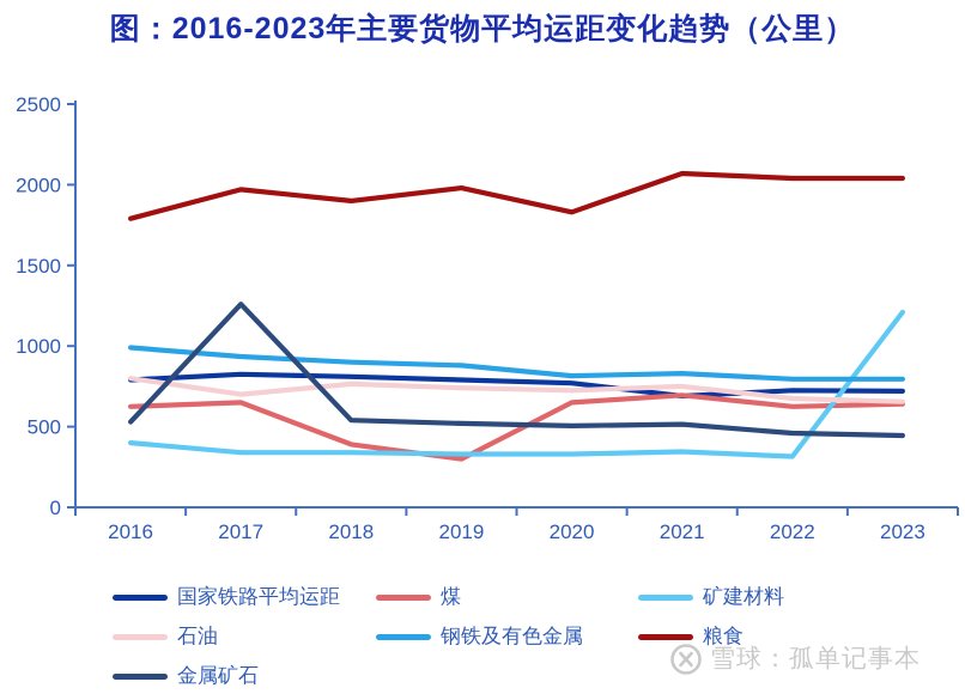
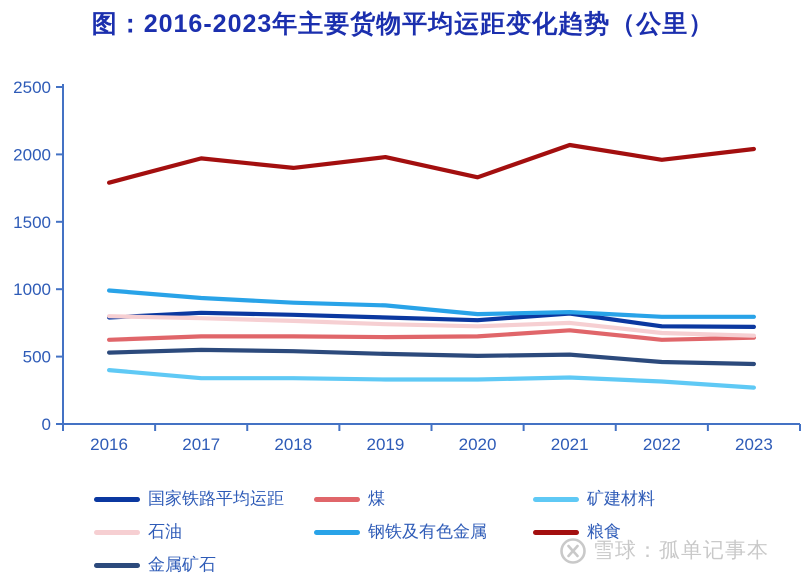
石油/2017: 700 -> 780
金属矿石/2017: 1260 -> 550
煤/2018: 390 -> 650
煤/2019: 300 -> 640
国家铁路平均运距/2021: 690 -> 820
粮食/2022: 2040 -> 1960
矿建材料/2023: 1210 -> 270
